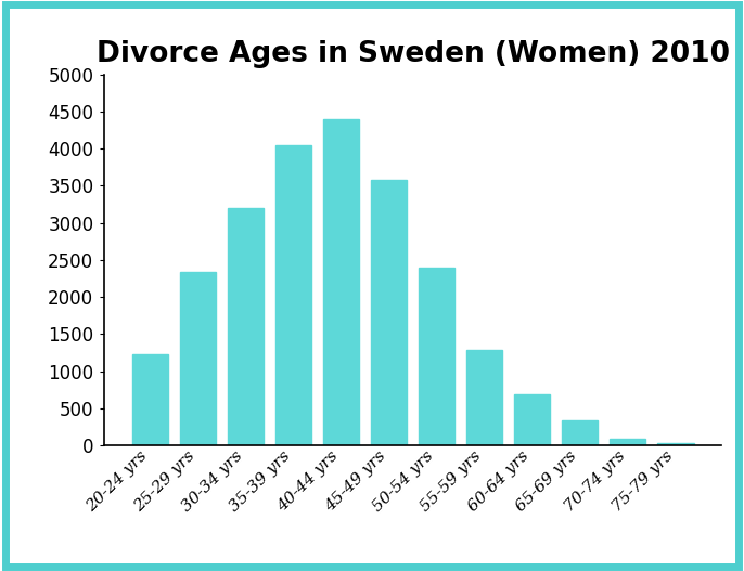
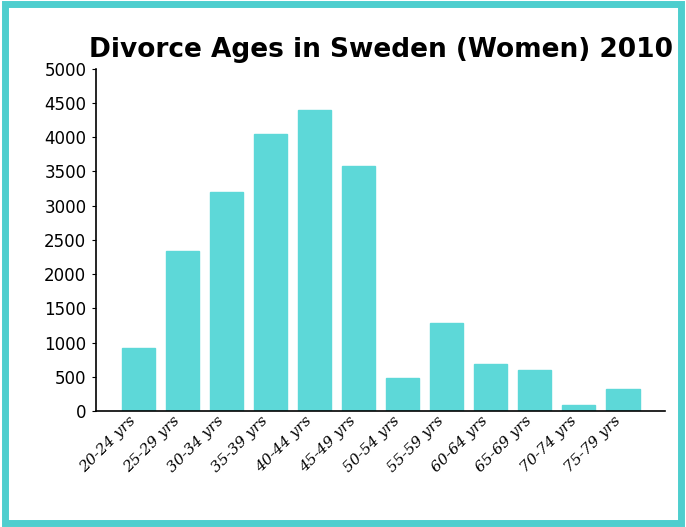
20-24 yrs: 1230 -> 920
50-54 yrs: 2390 -> 480
65-69 yrs: 330 -> 600
75-79 yrs: 30 -> 320
